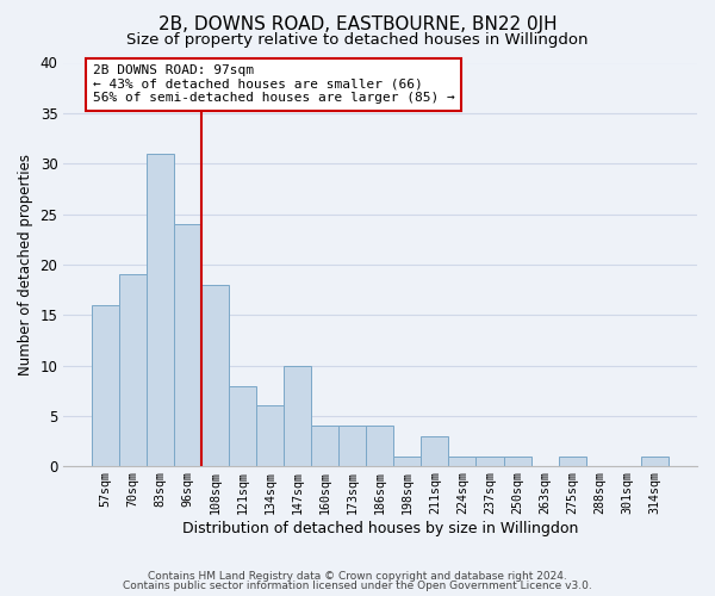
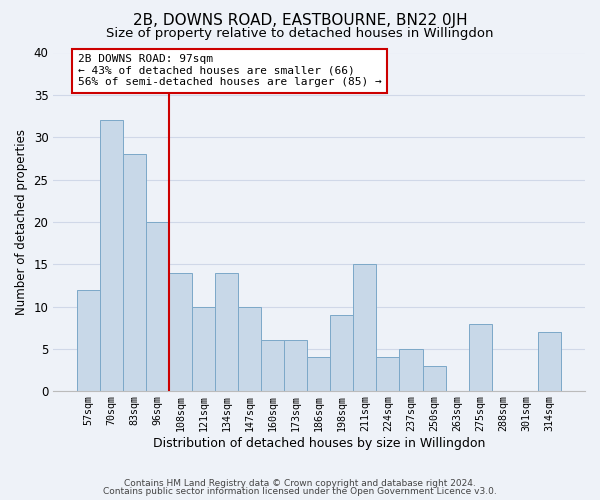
57sqm: 16 -> 12
70sqm: 19 -> 32
83sqm: 31 -> 28
96sqm: 24 -> 20
108sqm: 18 -> 14
121sqm: 8 -> 10
134sqm: 6 -> 14
160sqm: 4 -> 6
173sqm: 4 -> 6
198sqm: 1 -> 9
211sqm: 3 -> 15
224sqm: 1 -> 4
237sqm: 1 -> 5
250sqm: 1 -> 3
275sqm: 1 -> 8
314sqm: 1 -> 7
